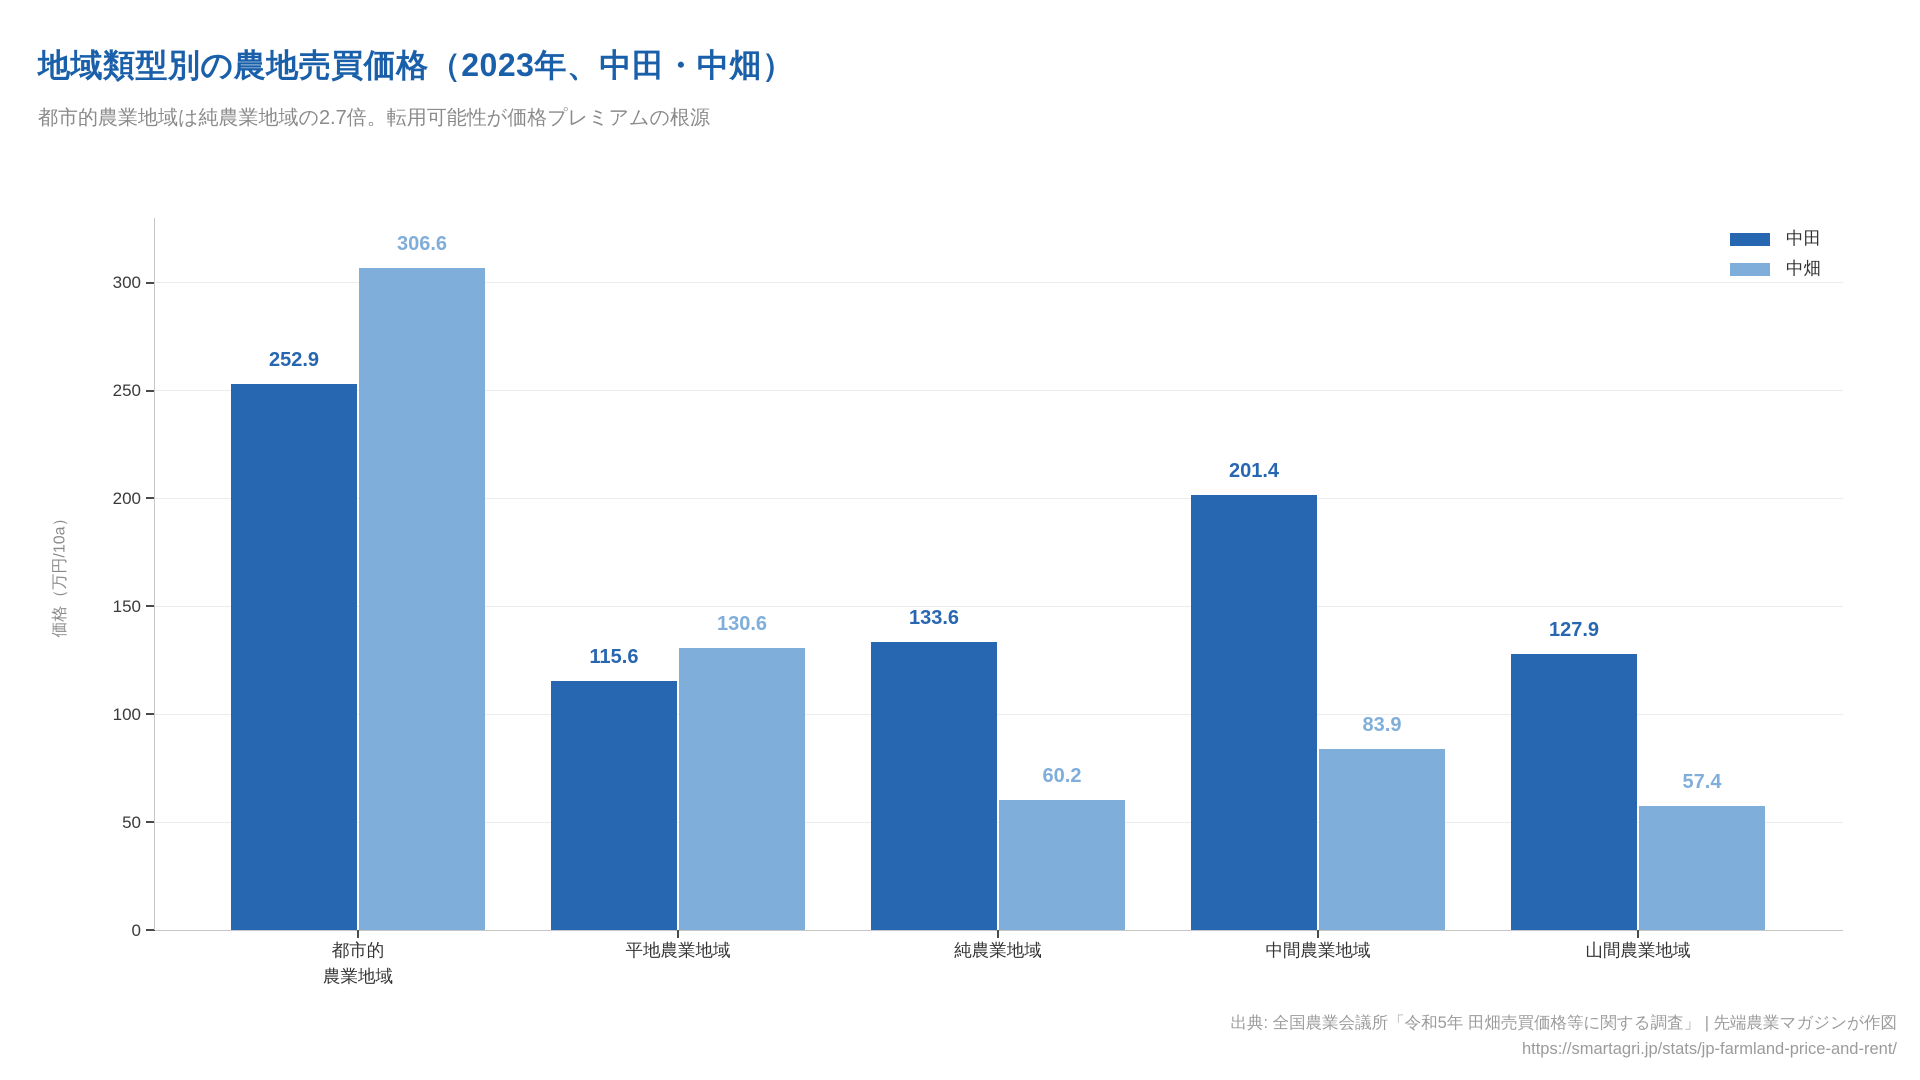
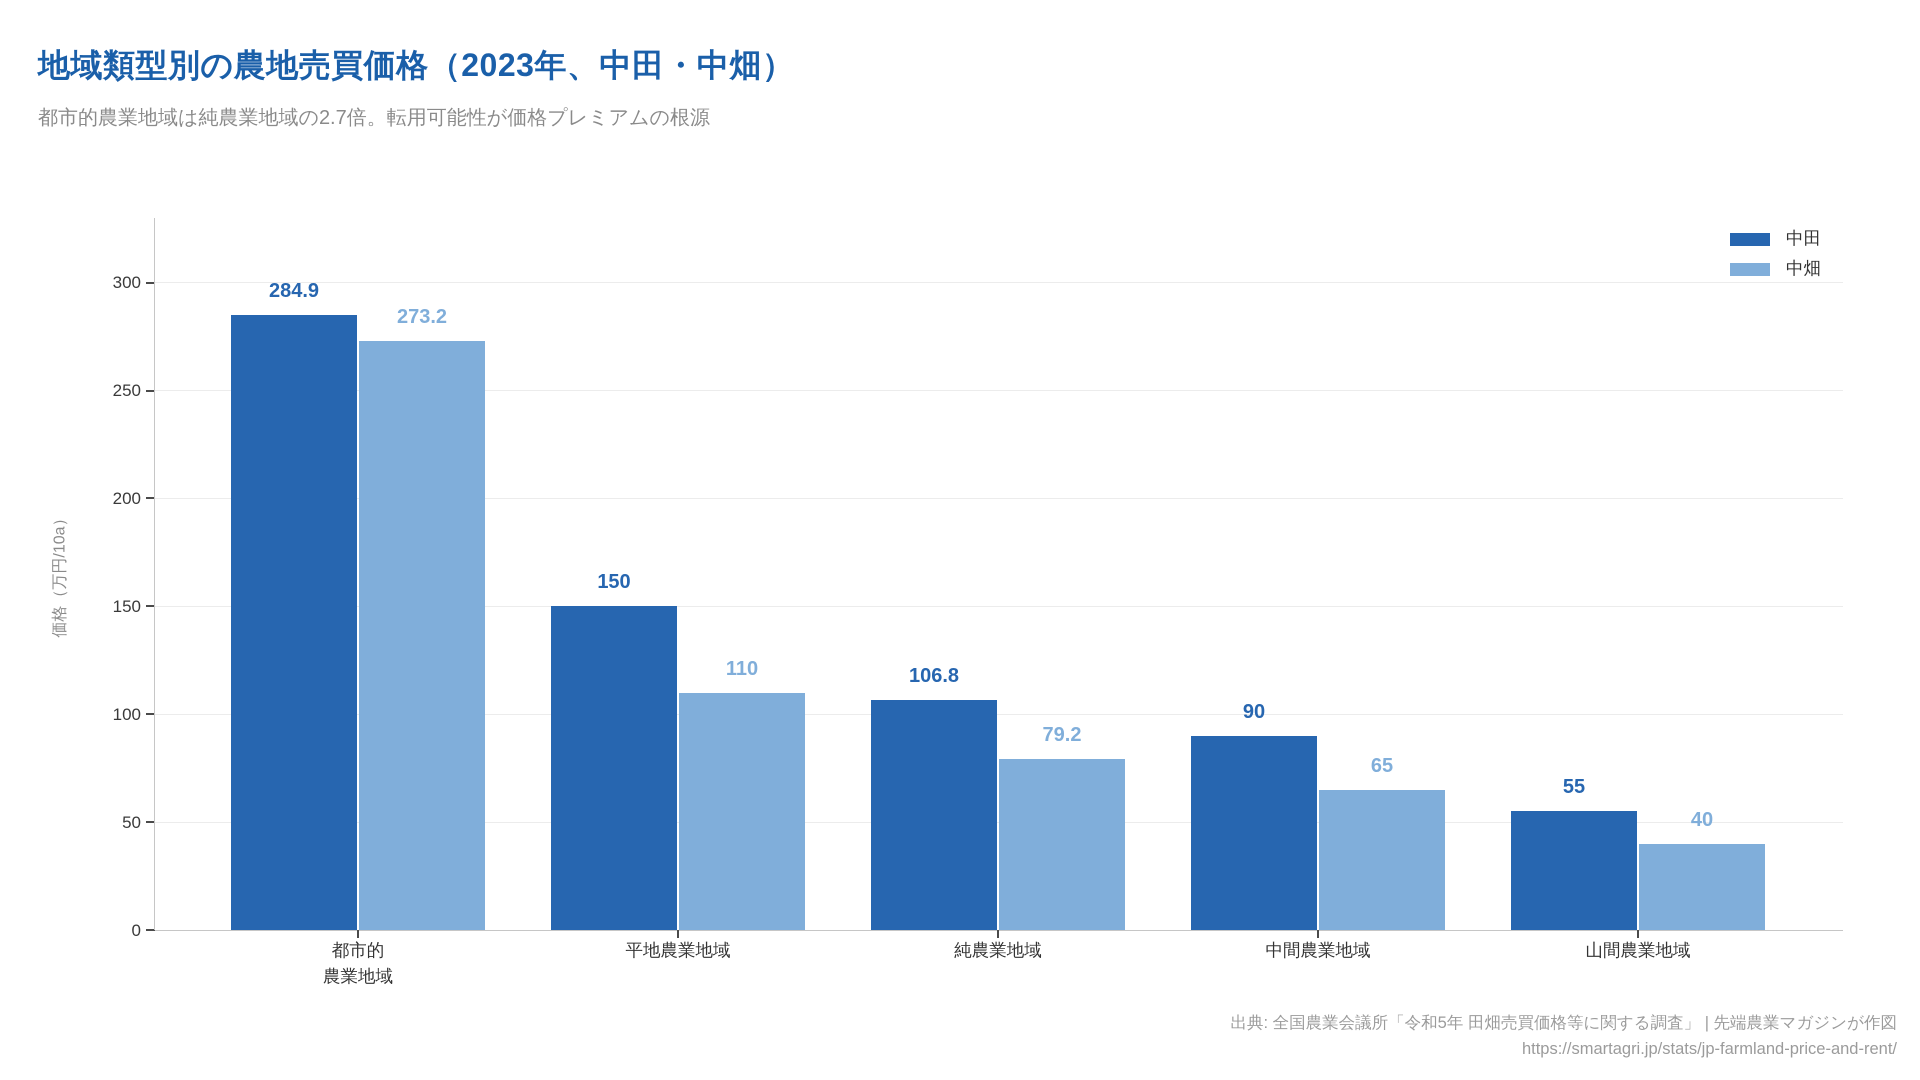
中田/都市的 農業地域: 252.9 -> 284.9
中畑/都市的 農業地域: 306.6 -> 273.2
中田/平地農業地域: 115.6 -> 150
中畑/平地農業地域: 130.6 -> 110
中田/純農業地域: 133.6 -> 106.8
中畑/純農業地域: 60.2 -> 79.2
中田/中間農業地域: 201.4 -> 90
中畑/中間農業地域: 83.9 -> 65
中田/山間農業地域: 127.9 -> 55
中畑/山間農業地域: 57.4 -> 40
